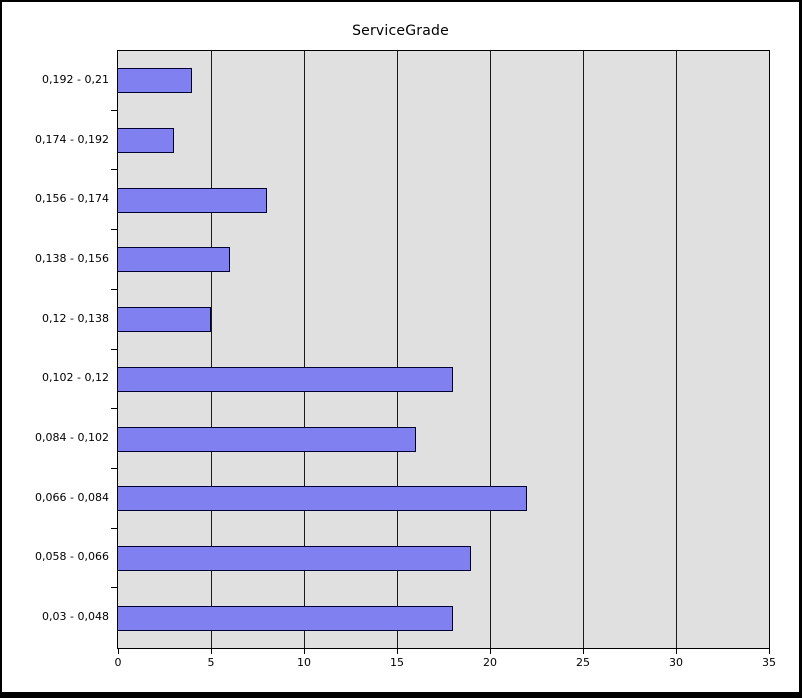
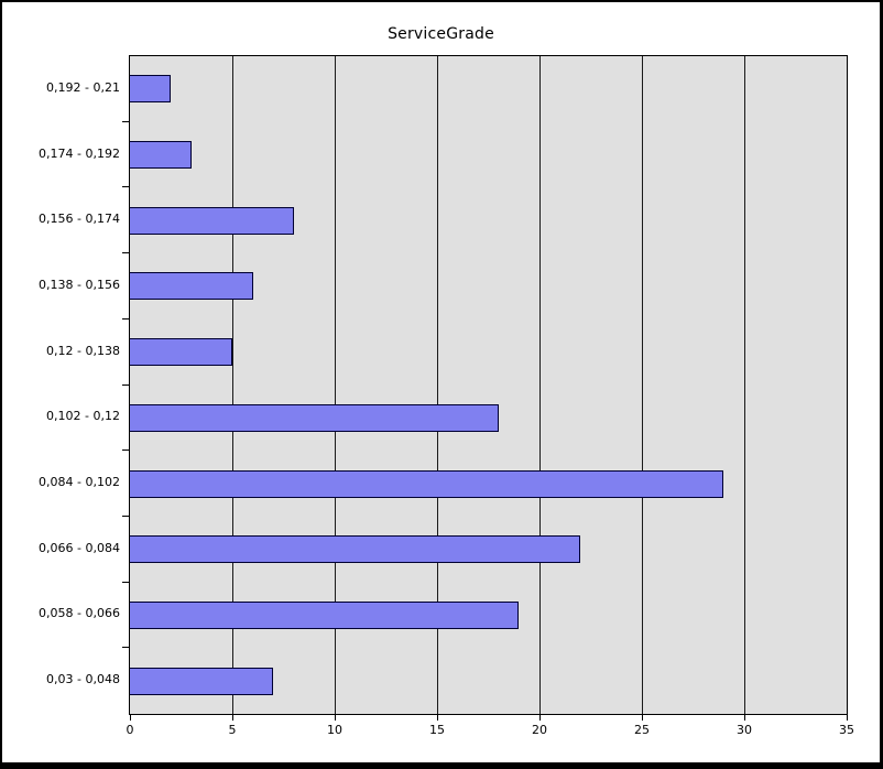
0,192 - 0,21: 4 -> 2
0,084 - 0,102: 16 -> 29
0,03 - 0,048: 18 -> 7
